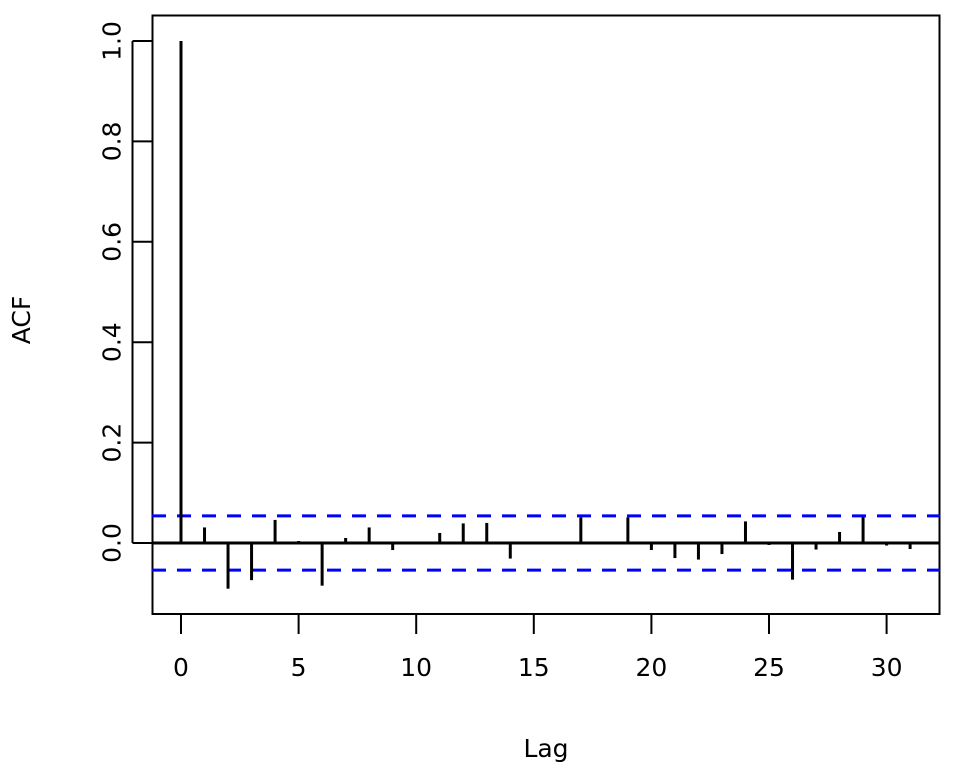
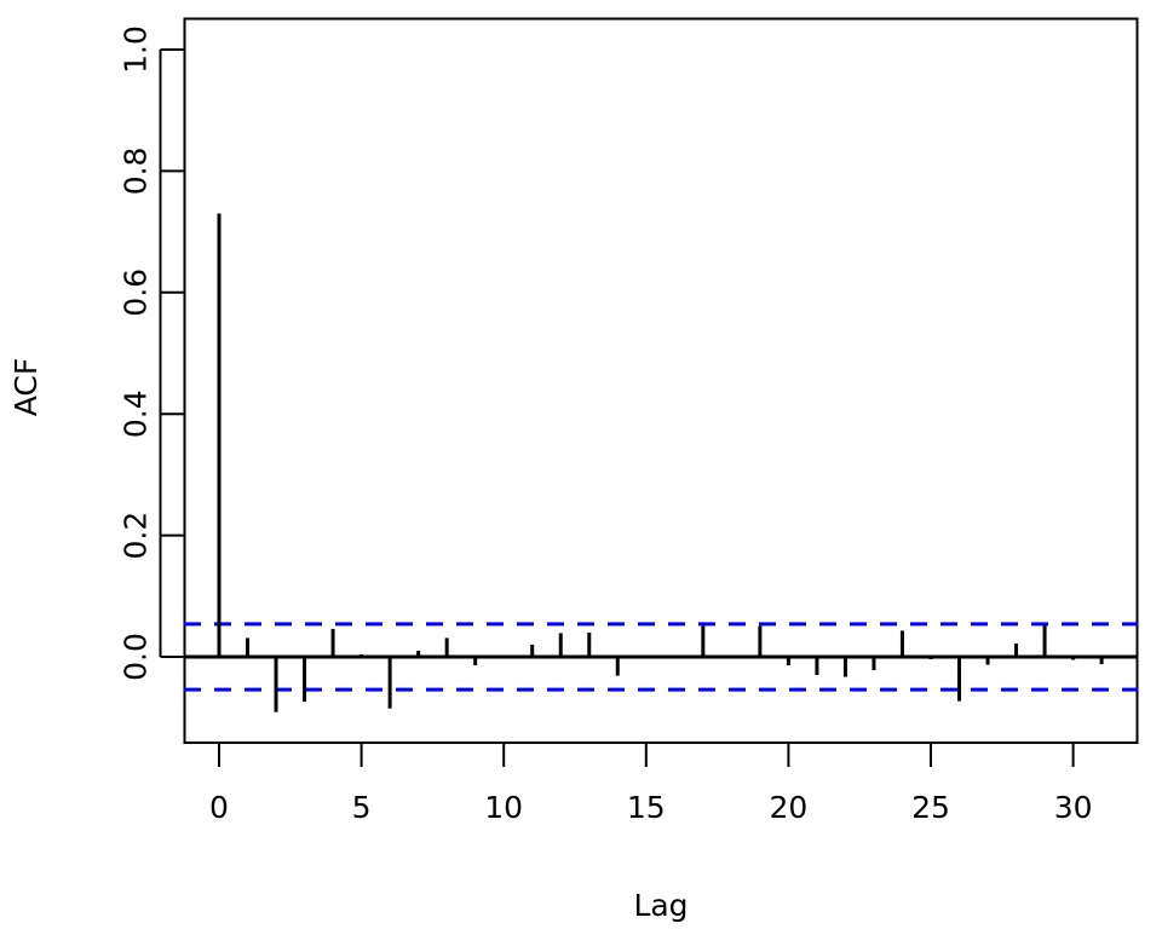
0: 1.00 -> 0.73
